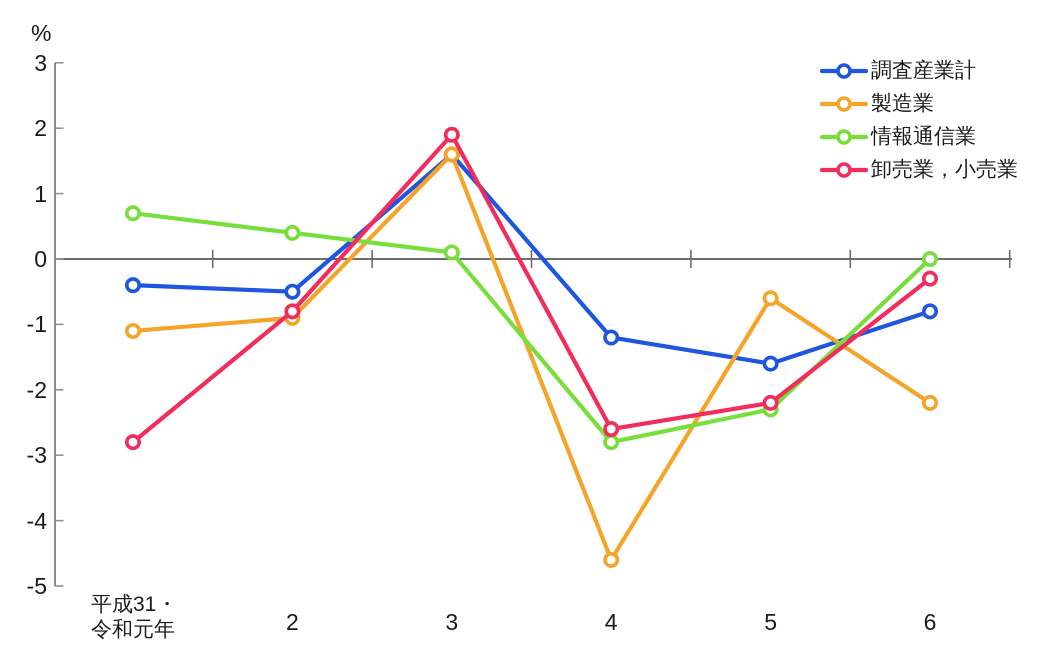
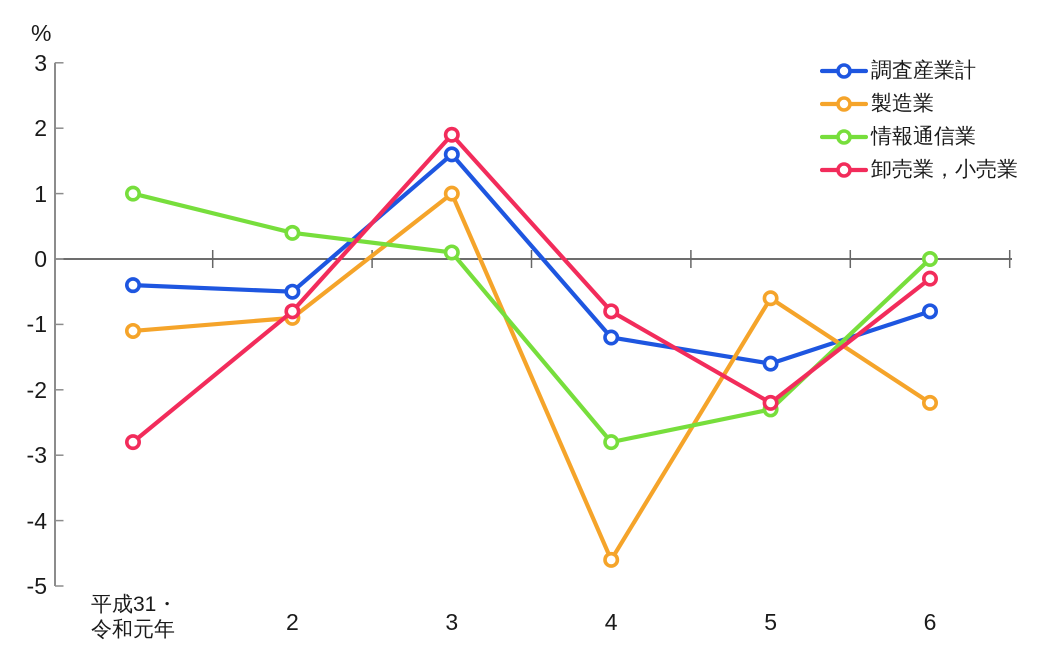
情報通信業/平成31・令和元年: 0.7 -> 1.0
製造業/3: 1.6 -> 1.0
卸売業，小売業/4: -2.6 -> -0.8
